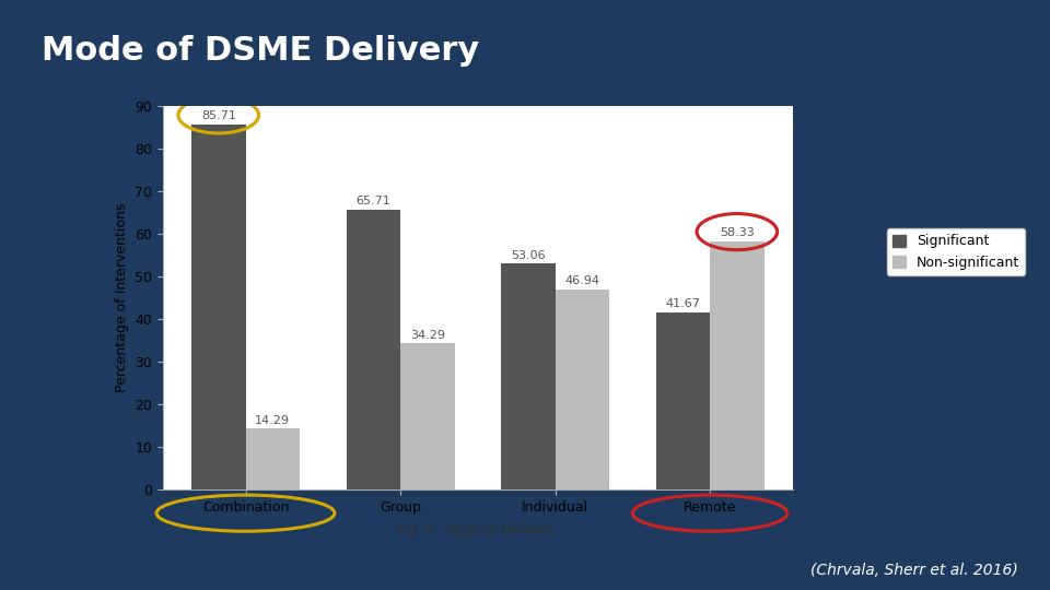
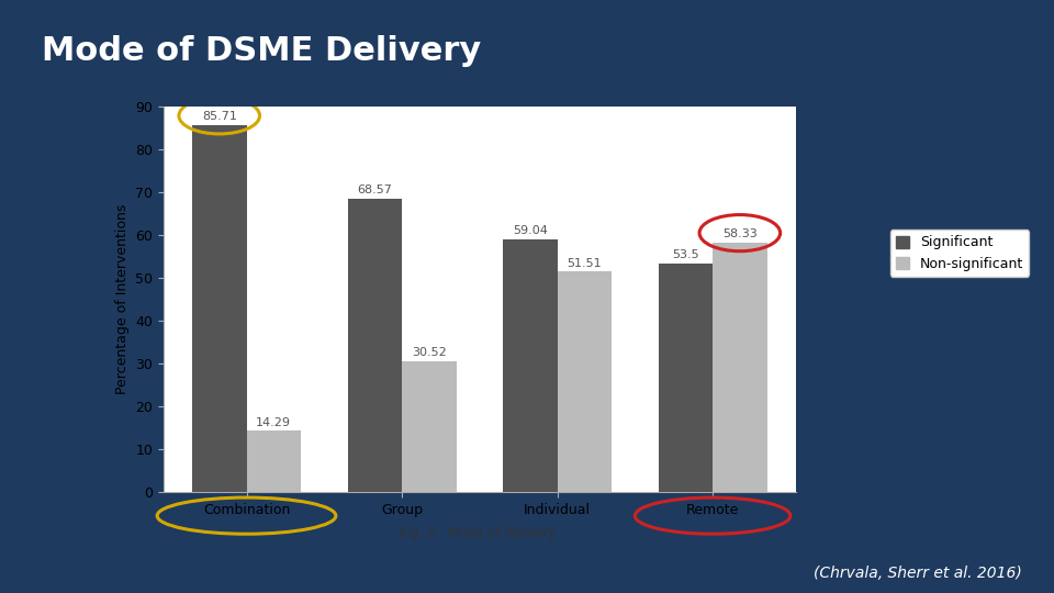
Significant/Group: 65.71 -> 68.57
Non-significant/Group: 34.29 -> 30.52
Significant/Individual: 53.06 -> 59.04
Non-significant/Individual: 46.94 -> 51.51
Significant/Remote: 41.67 -> 53.5
